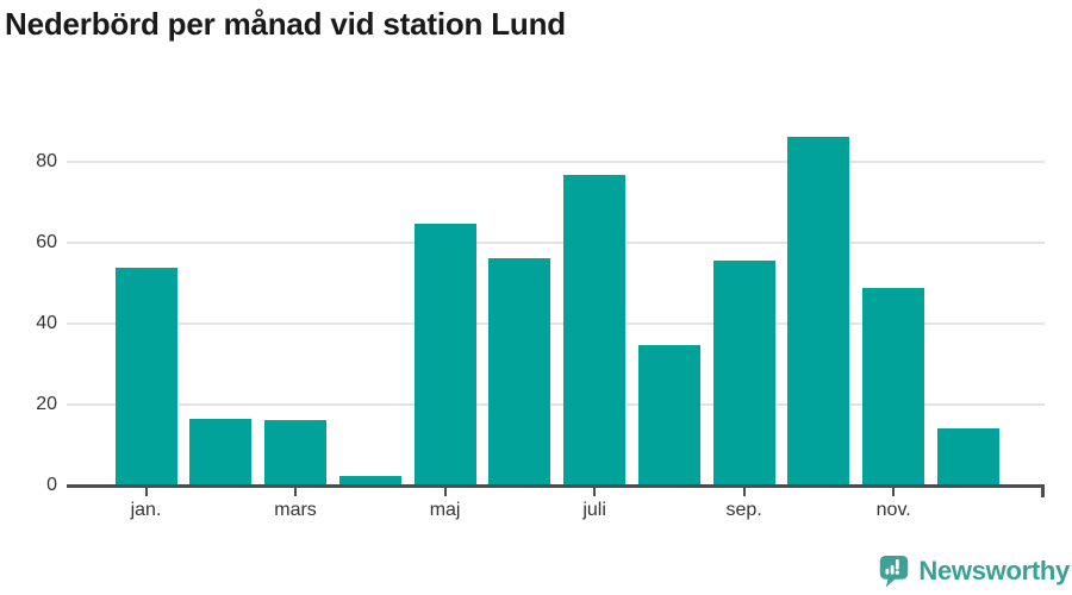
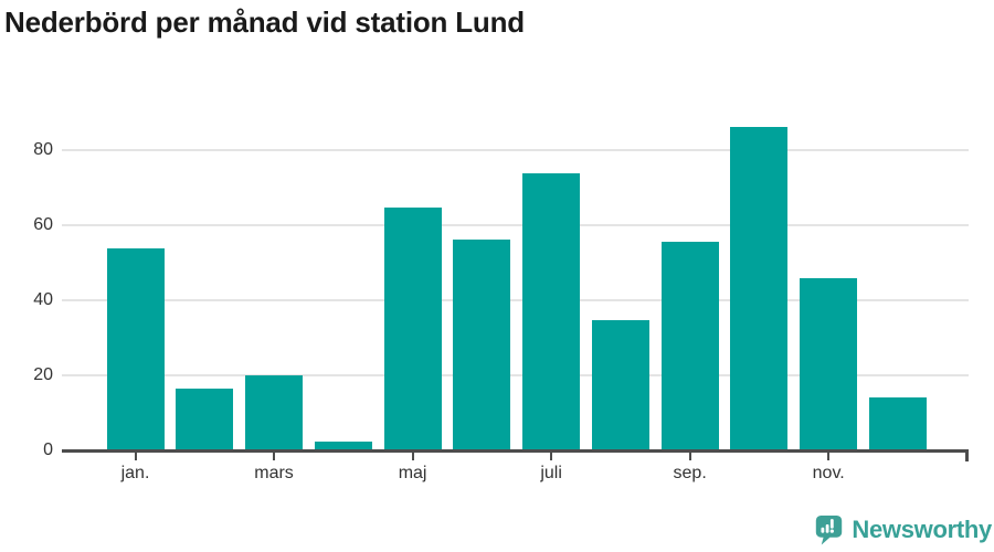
mars: 16 -> 20
juli: 77 -> 74
nov.: 49 -> 46
